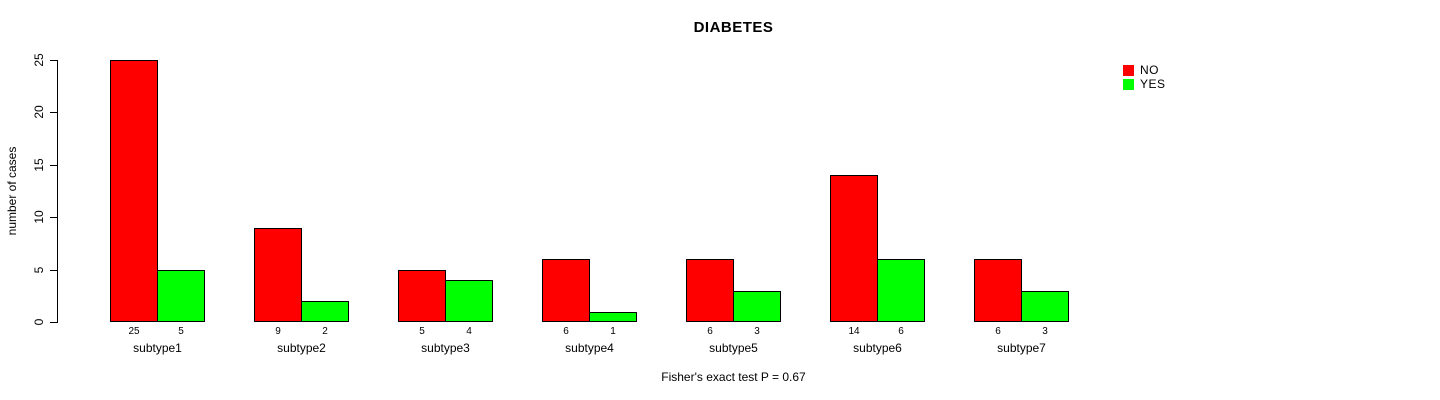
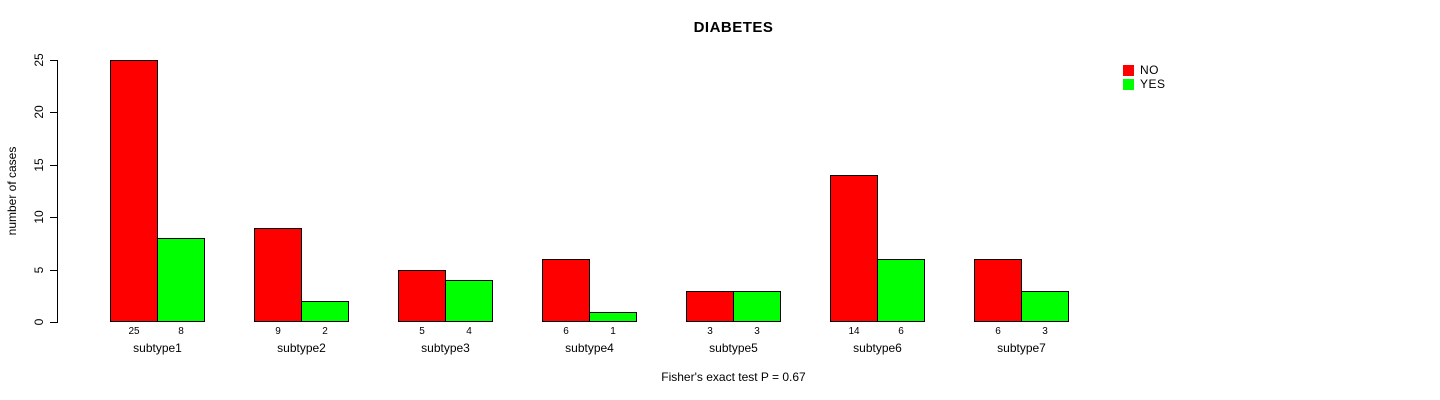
YES/subtype1: 5 -> 8
NO/subtype5: 6 -> 3
